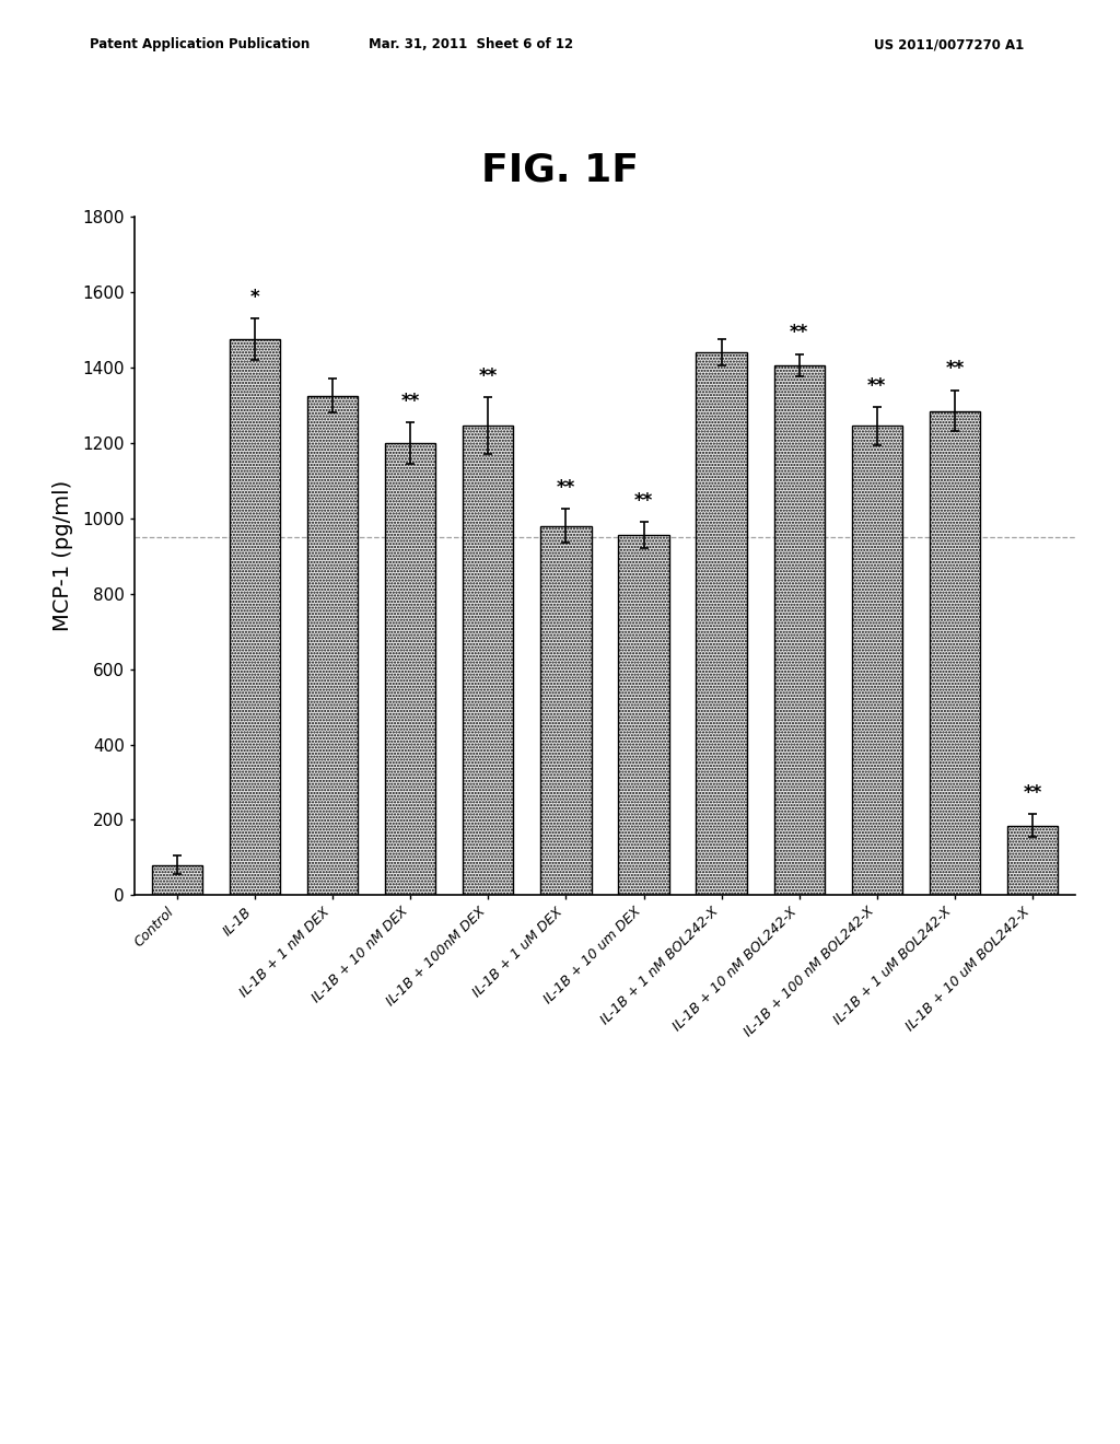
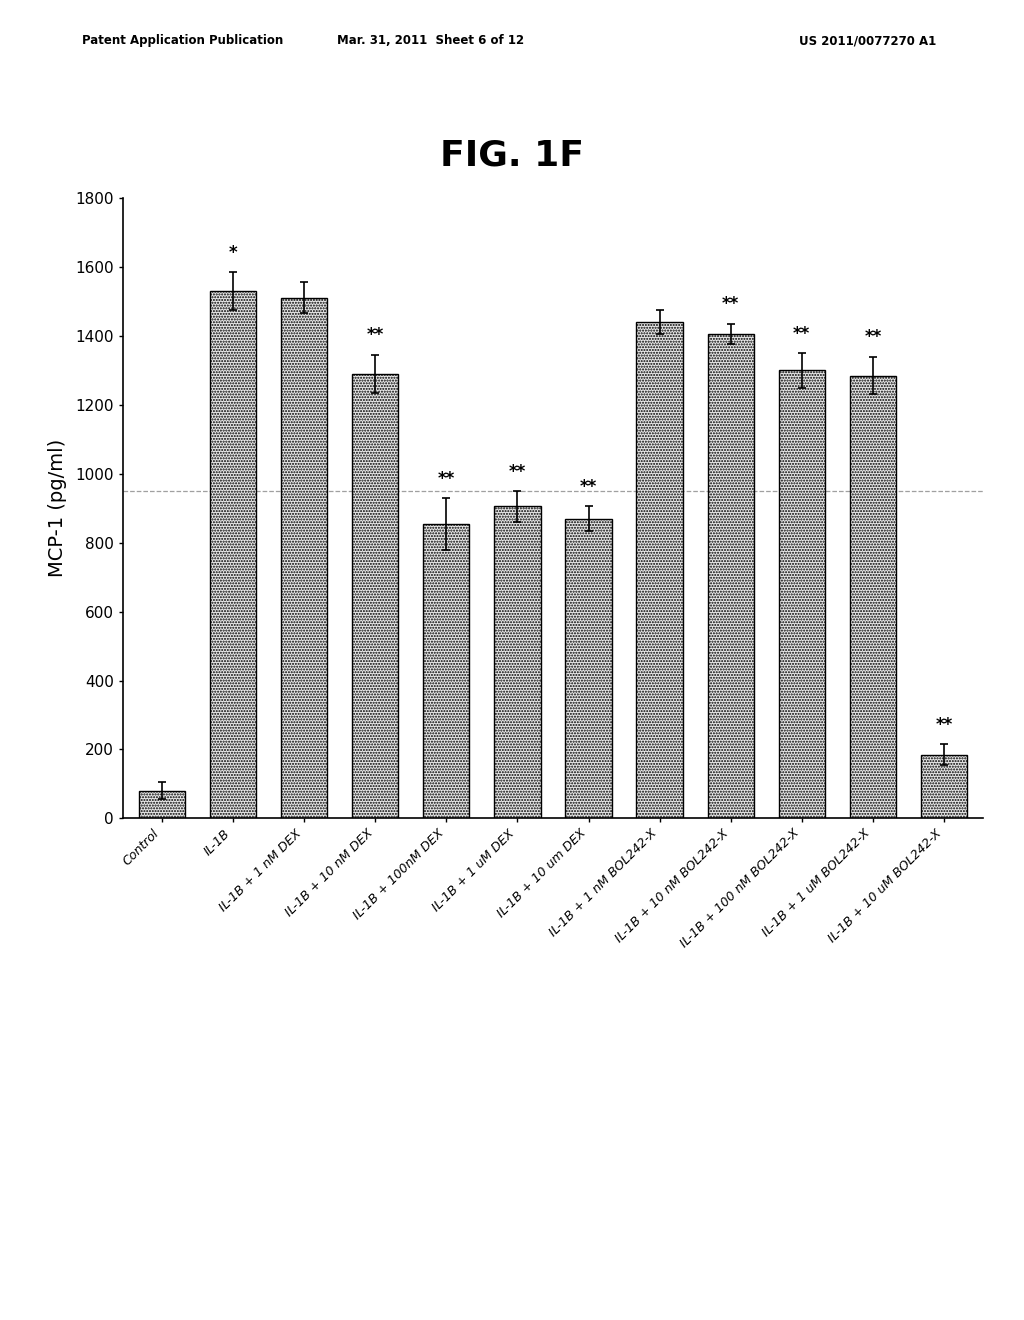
IL-1B: 1475 -> 1530
IL-1B + 1 nM DEX: 1325 -> 1510
IL-1B + 10 nM DEX: 1200 -> 1290
IL-1B + 100nM DEX: 1245 -> 855
IL-1B + 1 uM DEX: 980 -> 905
IL-1B + 10 um DEX: 955 -> 870
IL-1B + 100 nM BOL242-X: 1245 -> 1300
